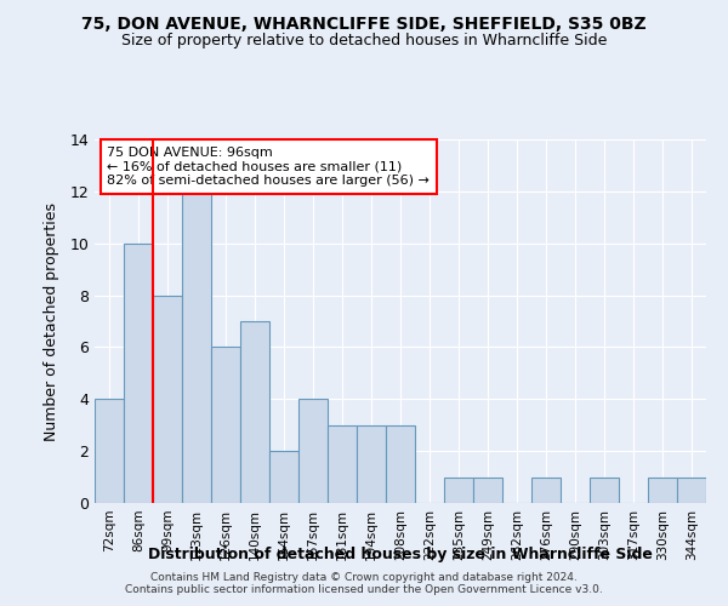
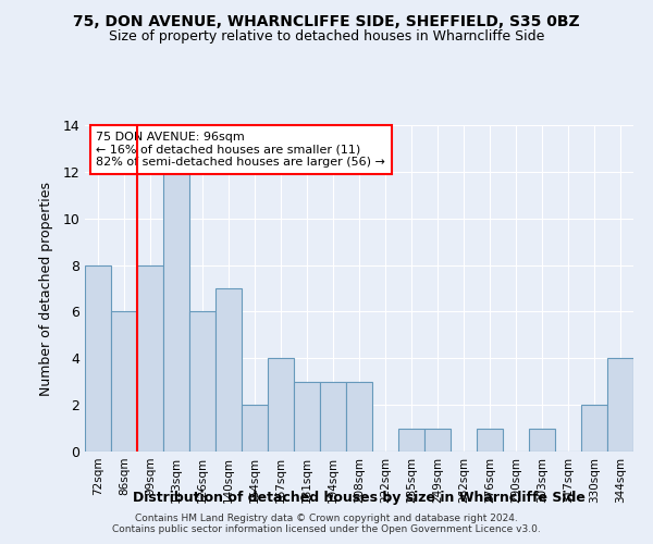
72sqm: 4 -> 8
86sqm: 10 -> 6
330sqm: 1 -> 2
344sqm: 1 -> 4
